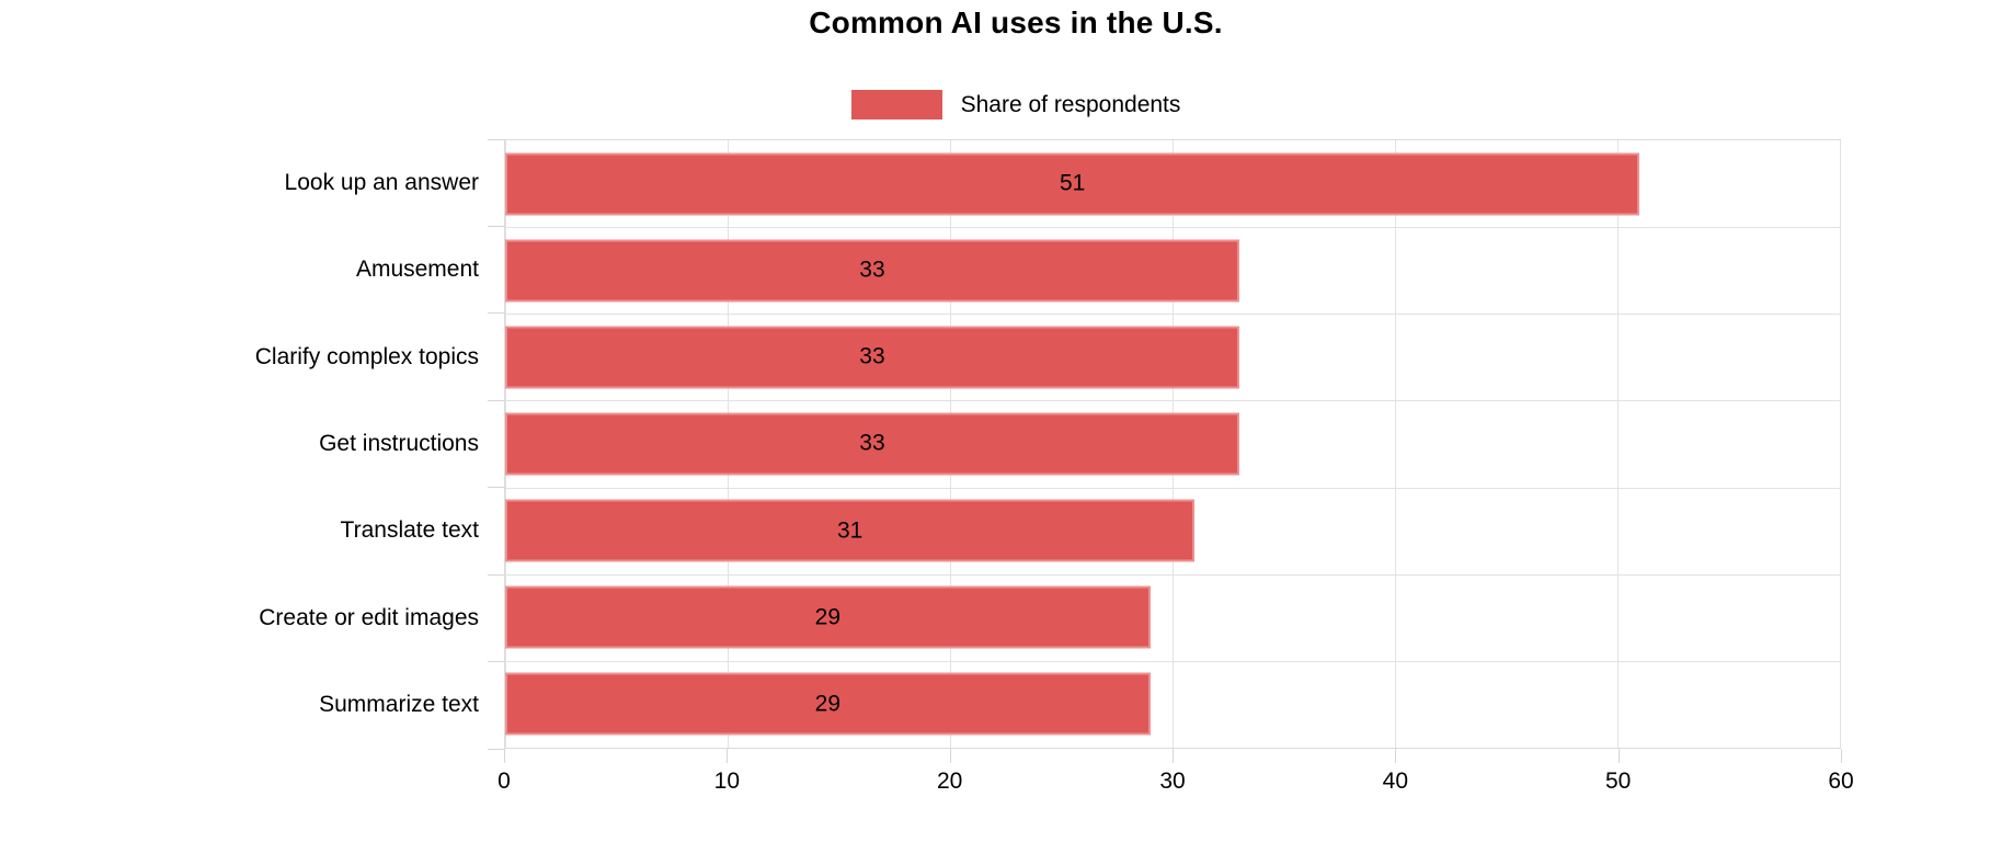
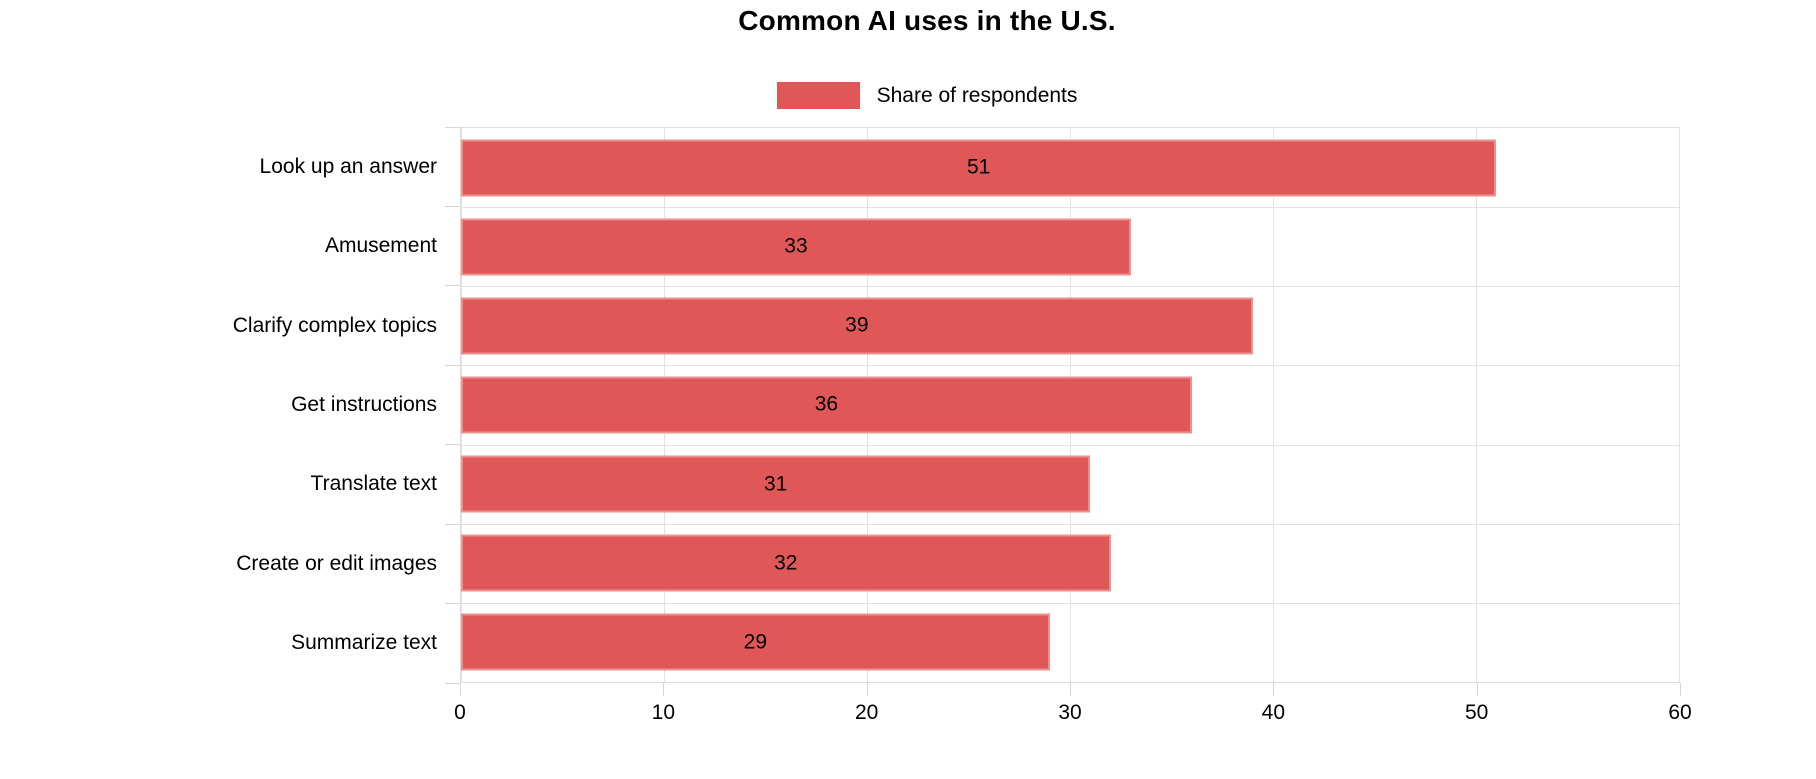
Clarify complex topics: 33 -> 39
Get instructions: 33 -> 36
Create or edit images: 29 -> 32
